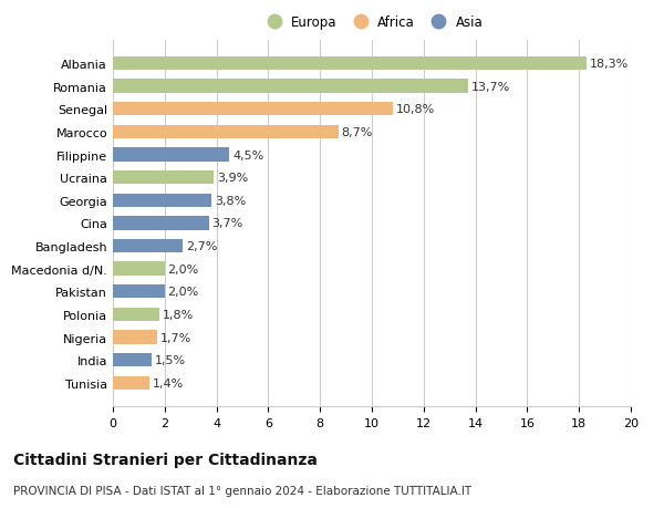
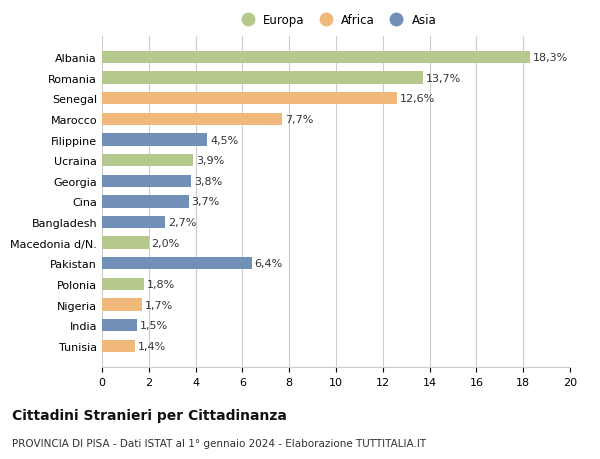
Senegal: 10,8% -> 12,6%
Marocco: 8,7% -> 7,7%
Pakistan: 2,0% -> 6,4%
